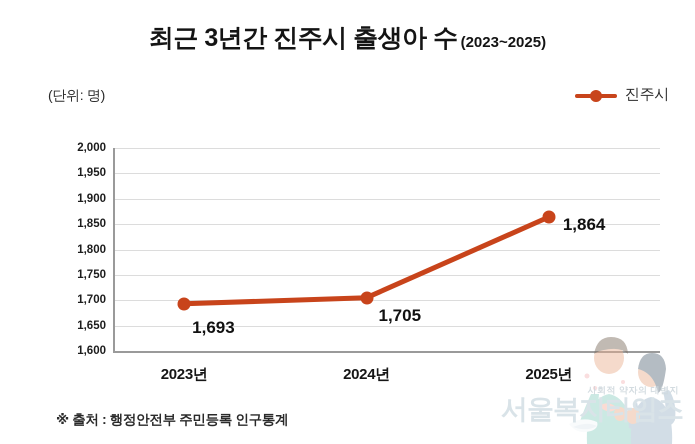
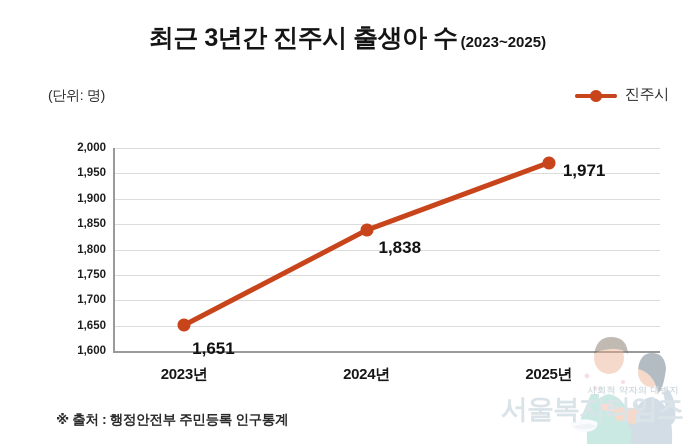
2023년: 1,693 -> 1,651
2024년: 1,705 -> 1,838
2025년: 1,864 -> 1,971
